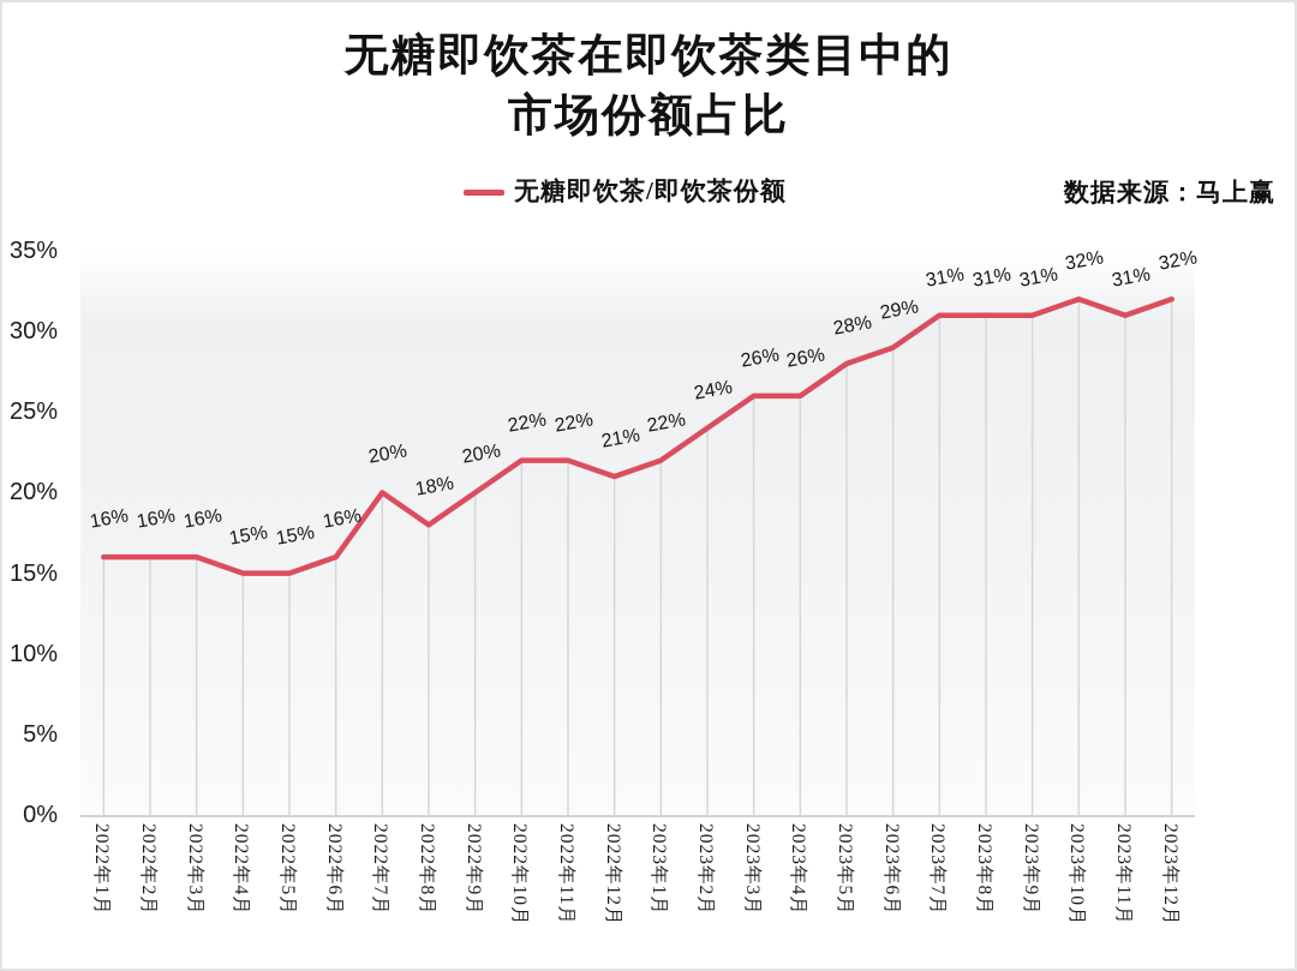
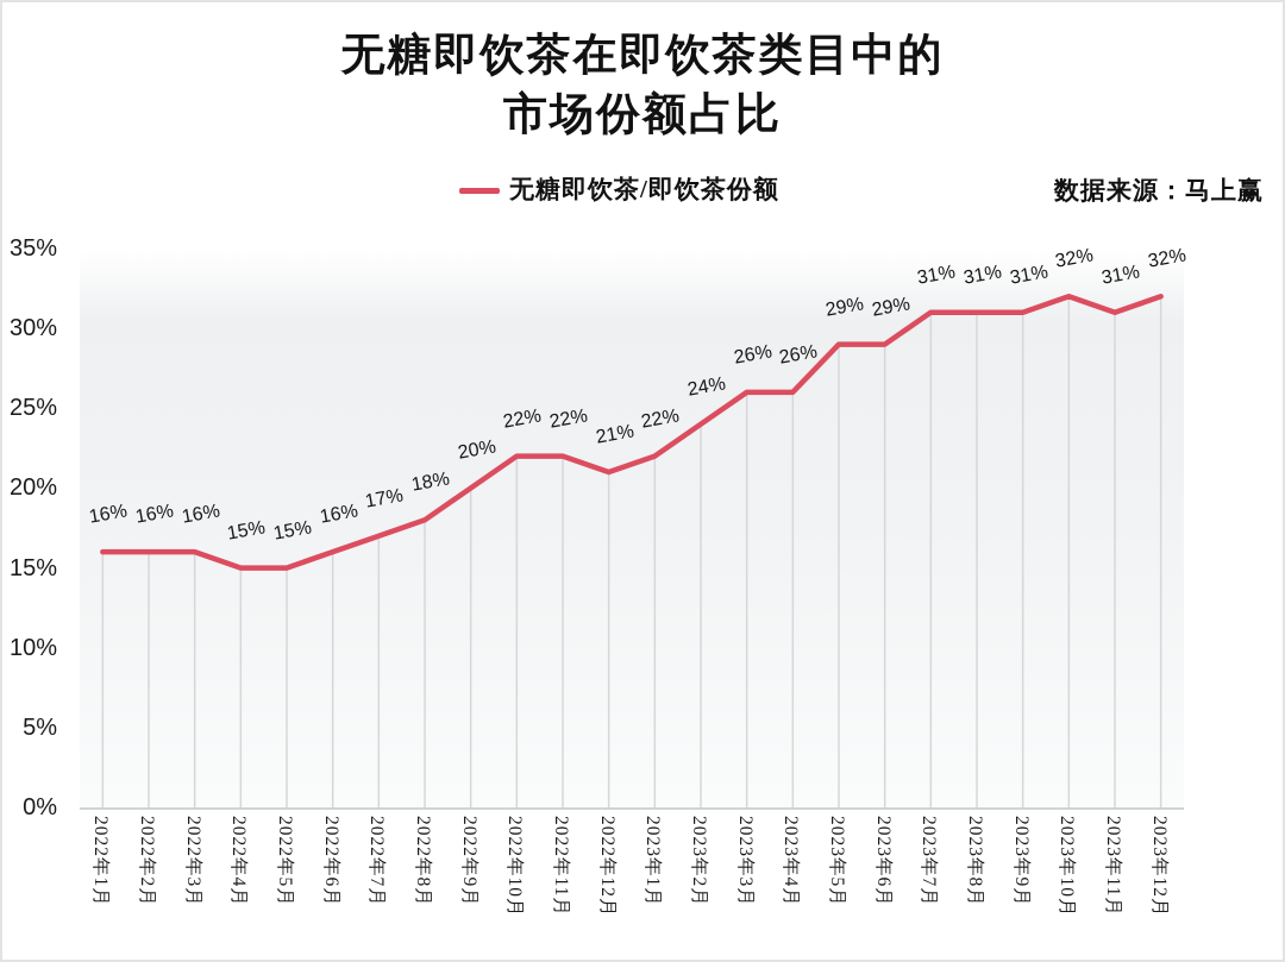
2022年7月: 20% -> 17%
2023年5月: 28% -> 29%
